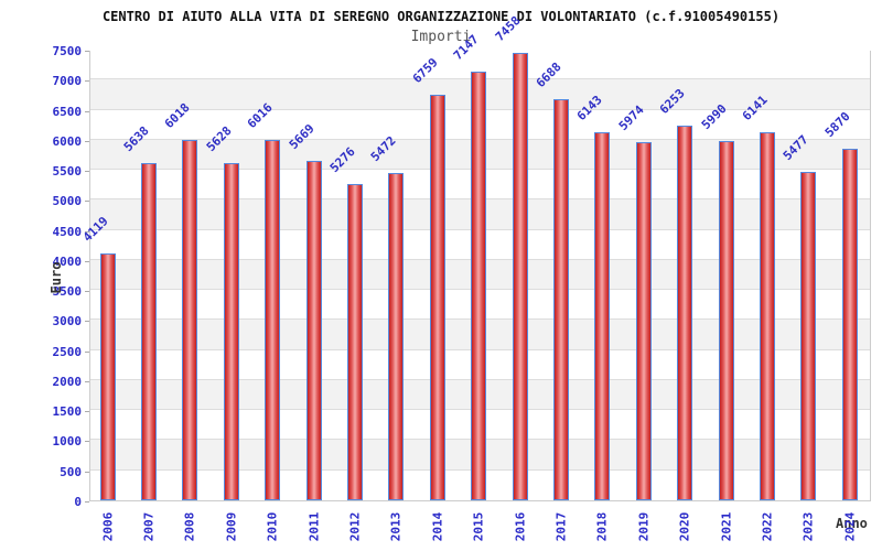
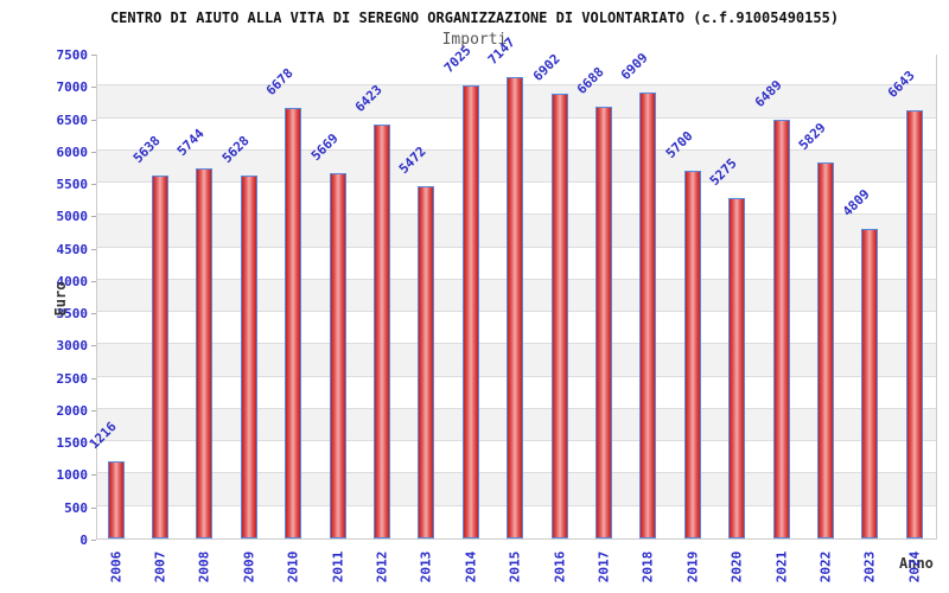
2006: 4119 -> 1216
2008: 6018 -> 5744
2010: 6016 -> 6678
2012: 5276 -> 6423
2014: 6759 -> 7025
2016: 7458 -> 6902
2018: 6143 -> 6909
2019: 5974 -> 5700
2020: 6253 -> 5275
2021: 5990 -> 6489
2022: 6141 -> 5829
2023: 5477 -> 4809
2024: 5870 -> 6643
